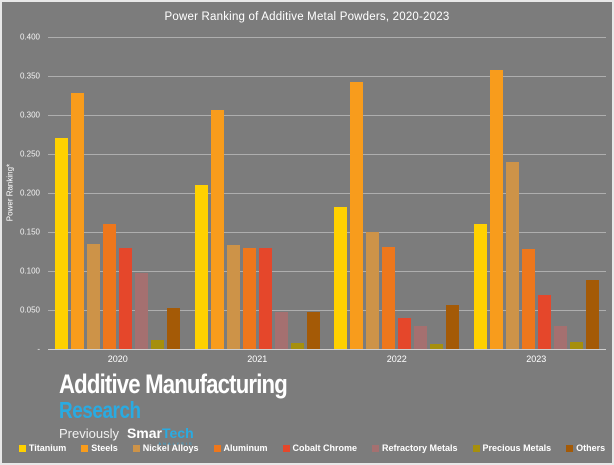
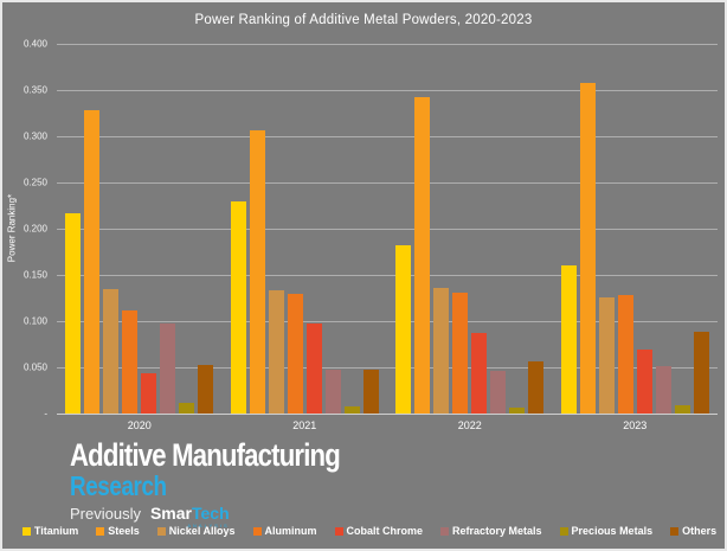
Titanium/2020: 0.27 -> 0.22
Aluminum/2020: 0.16 -> 0.11
Cobalt Chrome/2020: 0.13 -> 0.04
Titanium/2021: 0.21 -> 0.23
Cobalt Chrome/2021: 0.13 -> 0.10
Nickel Alloys/2022: 0.15 -> 0.14
Cobalt Chrome/2022: 0.04 -> 0.09
Refractory Metals/2022: 0.03 -> 0.05
Nickel Alloys/2023: 0.24 -> 0.13
Refractory Metals/2023: 0.03 -> 0.05
